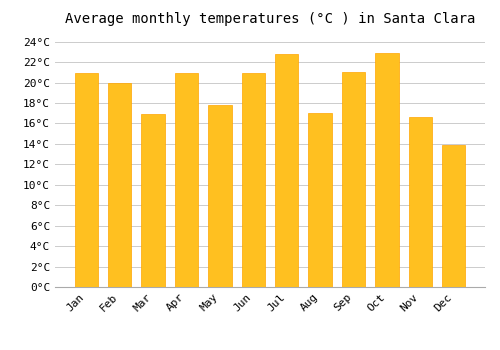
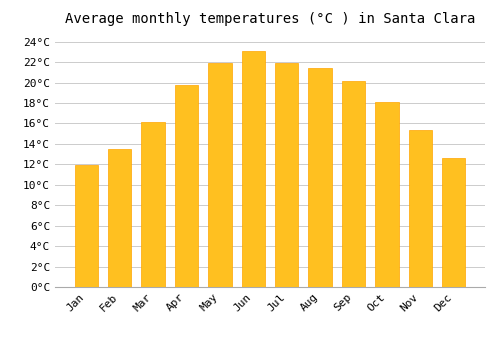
Jan: 20.9°C -> 11.9°C
Feb: 20.0°C -> 13.5°C
Mar: 16.9°C -> 16.1°C
Apr: 20.9°C -> 19.8°C
May: 17.8°C -> 21.9°C
Jun: 20.9°C -> 23.1°C
Jul: 22.8°C -> 21.9°C
Aug: 17.0°C -> 21.4°C
Sep: 21.0°C -> 20.2°C
Oct: 22.9°C -> 18.1°C
Nov: 16.6°C -> 15.4°C
Dec: 13.9°C -> 12.6°C
